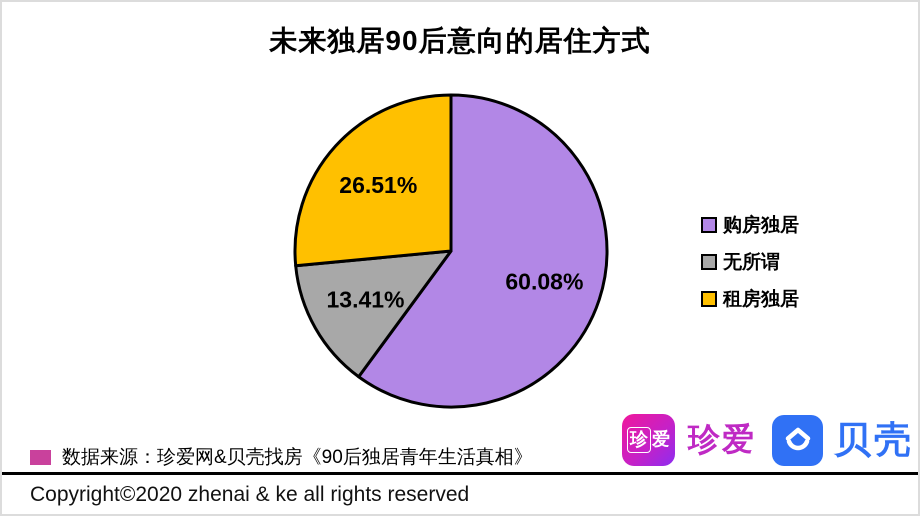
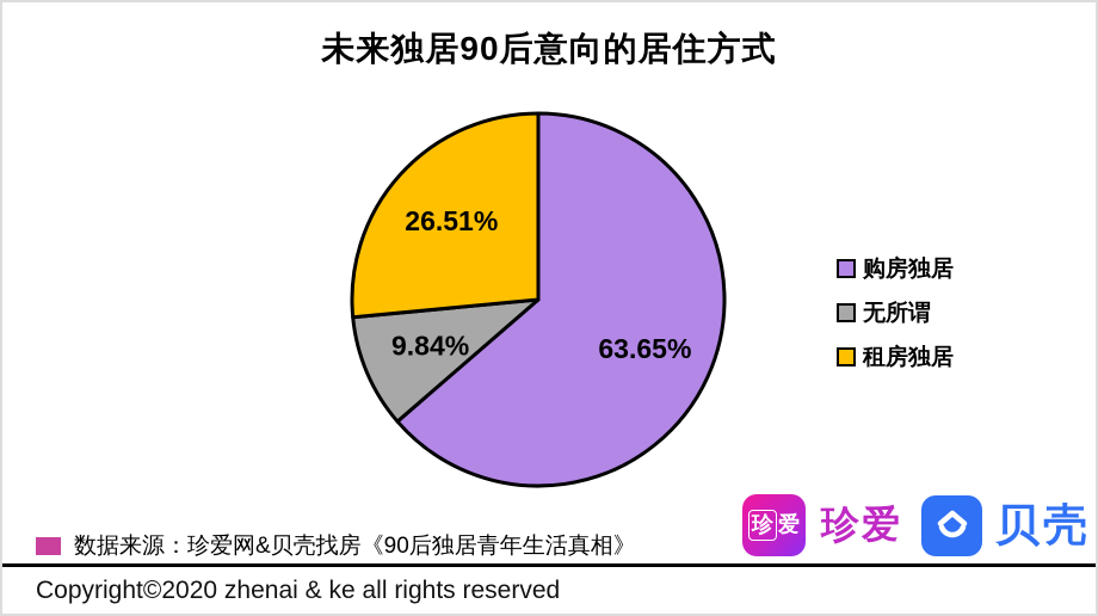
购房独居: 60.08% -> 63.65%
无所谓: 13.41% -> 9.84%
